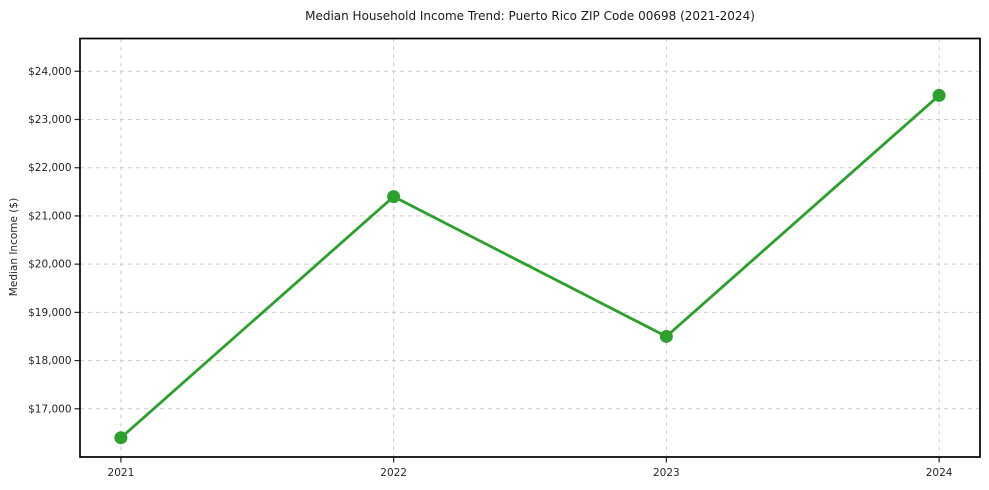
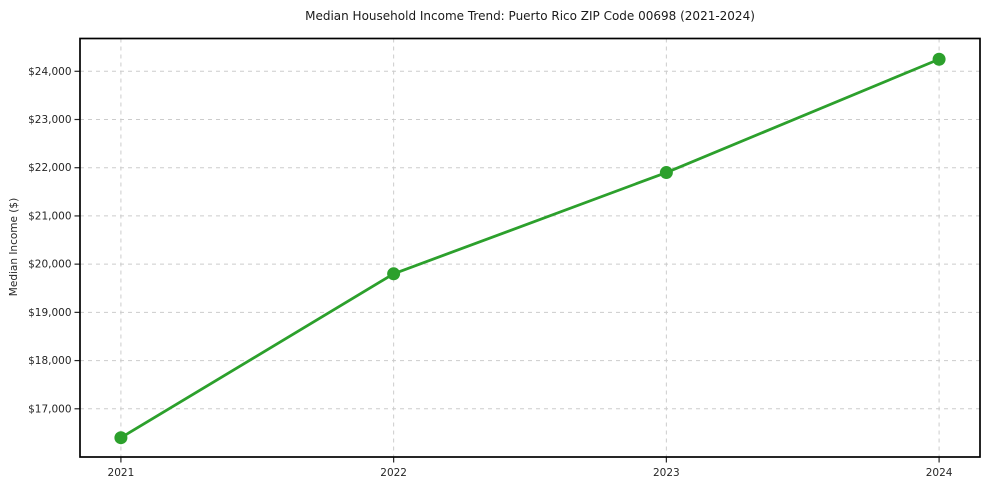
2022: $21400 -> $19800
2023: $18500 -> $21900
2024: $23500 -> $24200
